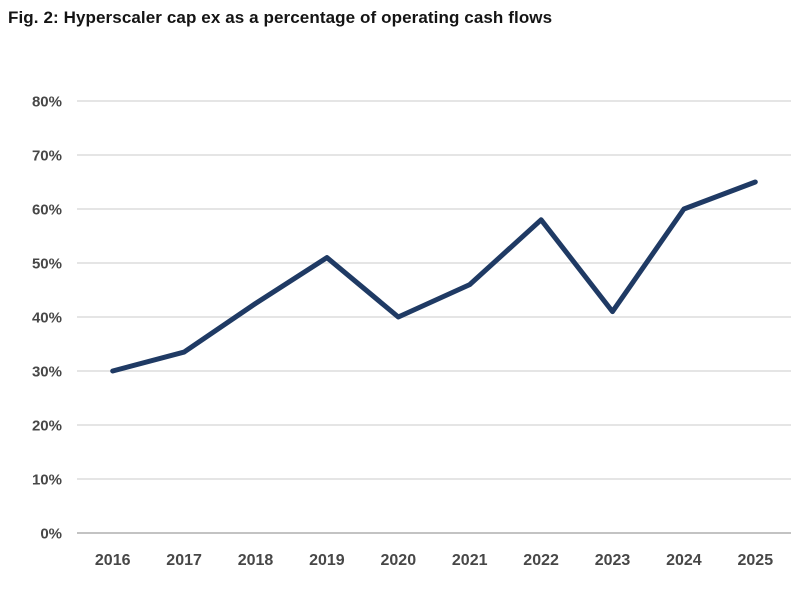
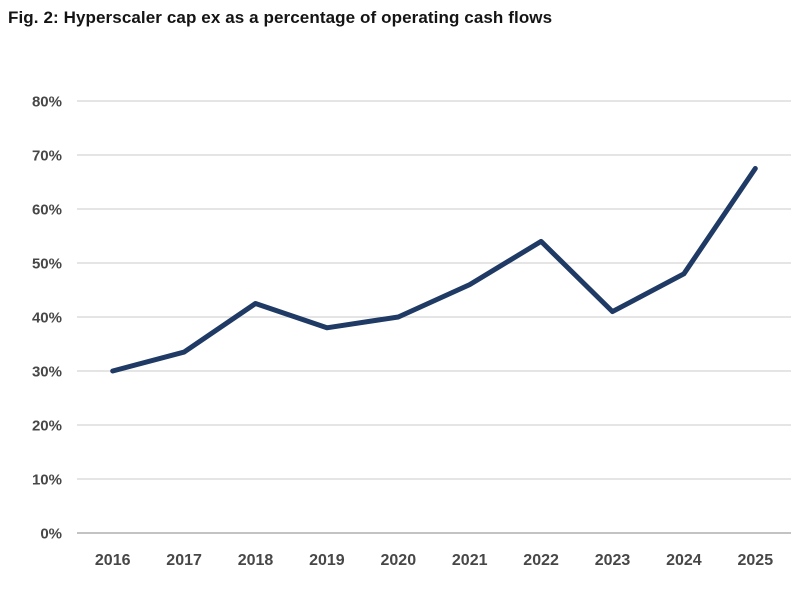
2019: 51% -> 38%
2022: 58% -> 54%
2024: 60% -> 48%
2025: 65% -> 68%
